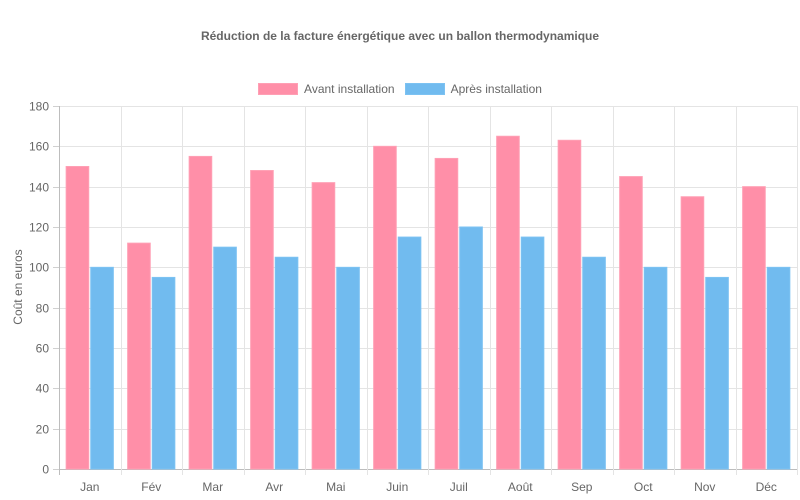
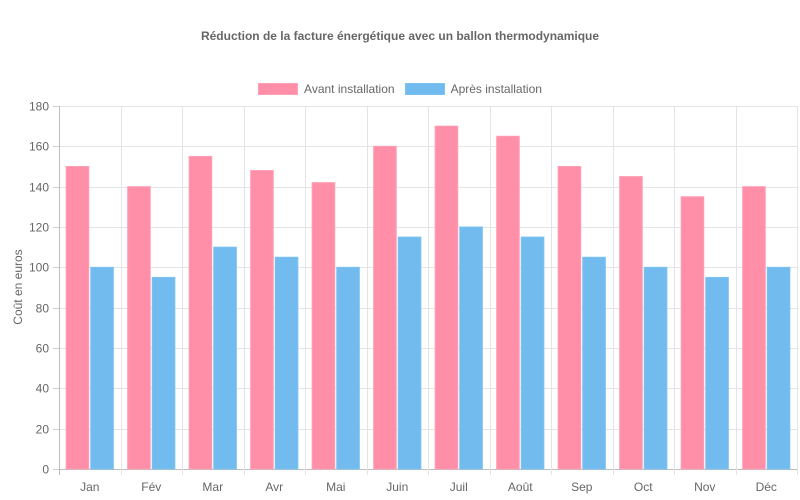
Avant installation/Fév: 112 -> 140
Avant installation/Juil: 154 -> 170
Avant installation/Sep: 163 -> 150
